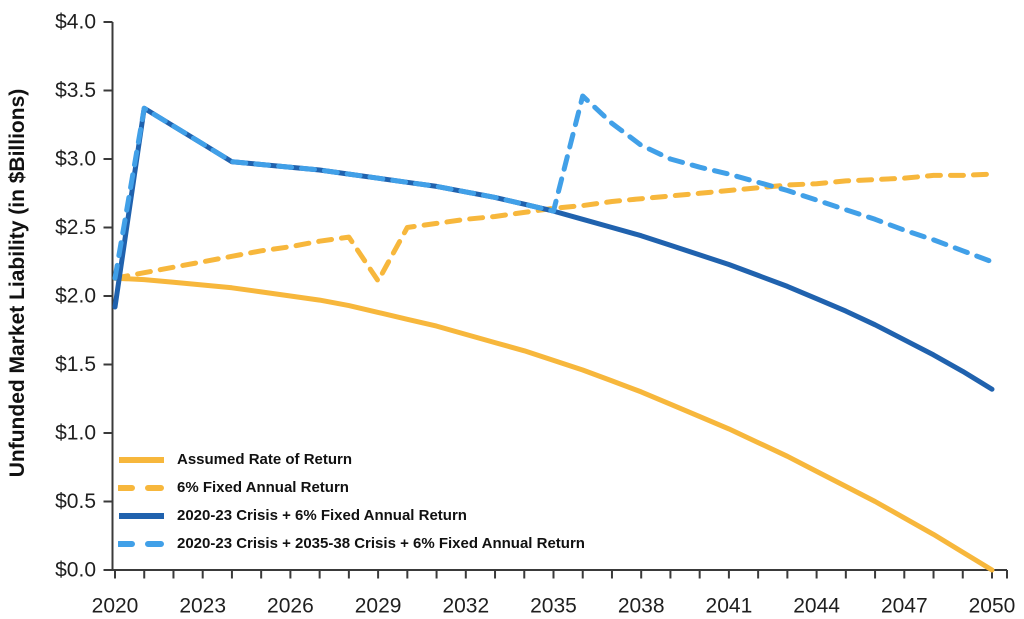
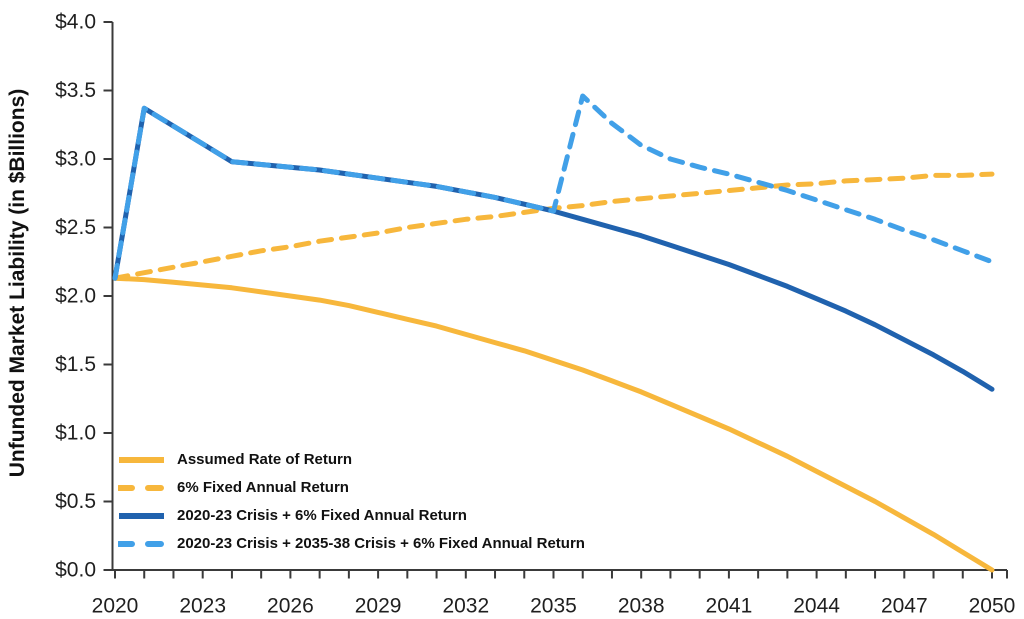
2020-23 Crisis + 6% Fixed Annual Return/2020: $1.92 -> $2.13
6% Fixed Annual Return/2029: $2.11 -> $2.46
